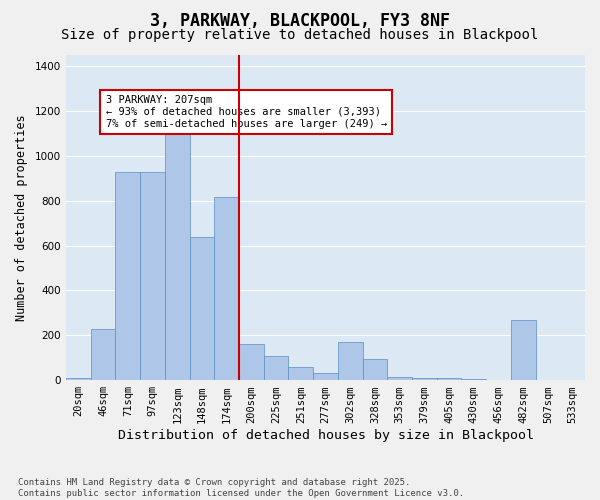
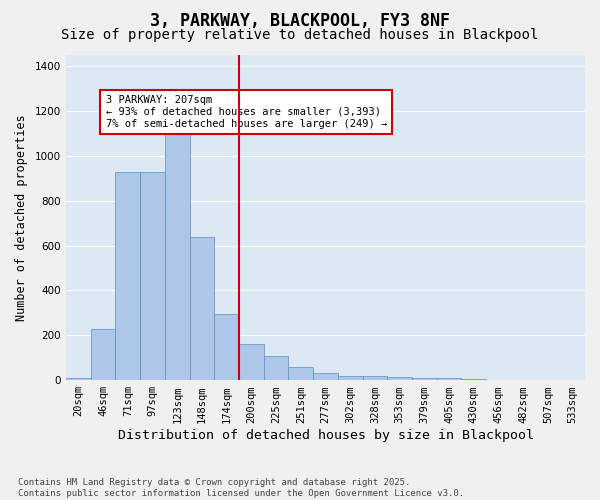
174sqm: 815 -> 295
302sqm: 170 -> 20
328sqm: 95 -> 20
482sqm: 270 -> 1
